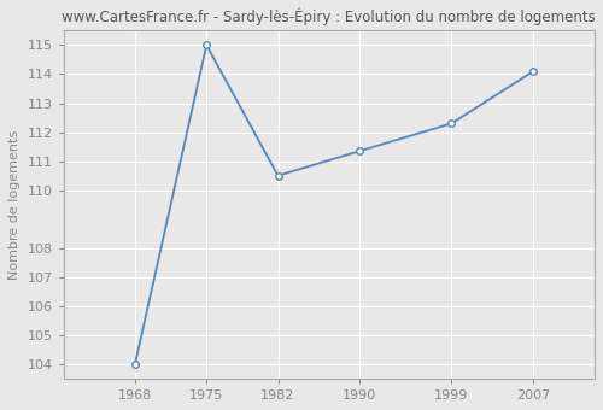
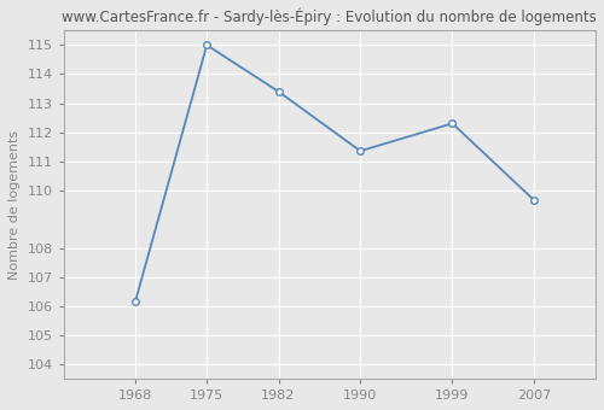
1968: 104.00 -> 106.15
1982: 110.50 -> 113.40
2007: 114.10 -> 109.65
